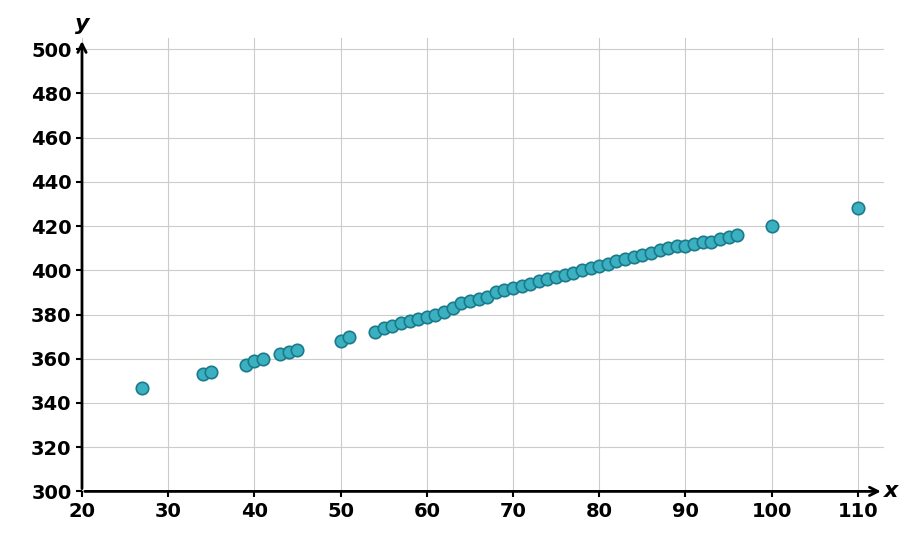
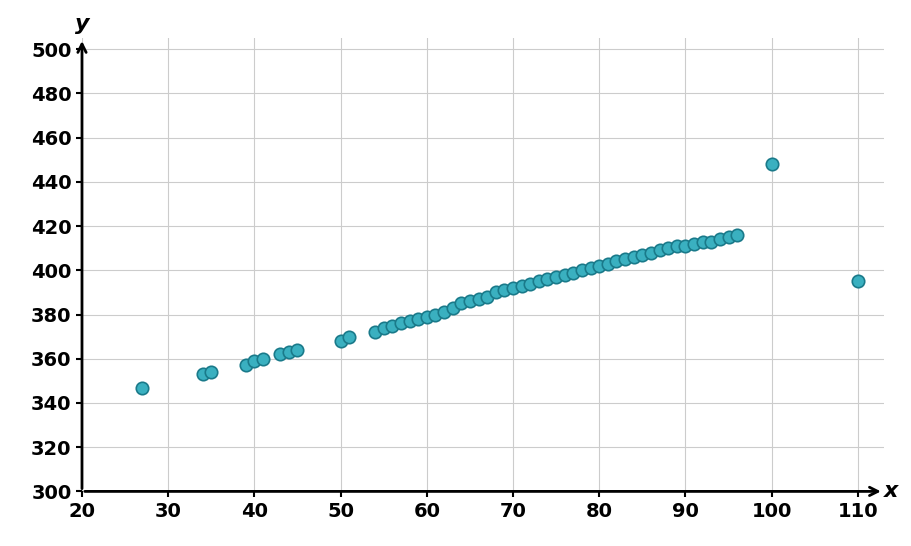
100: 420 -> 448
110: 428 -> 395
